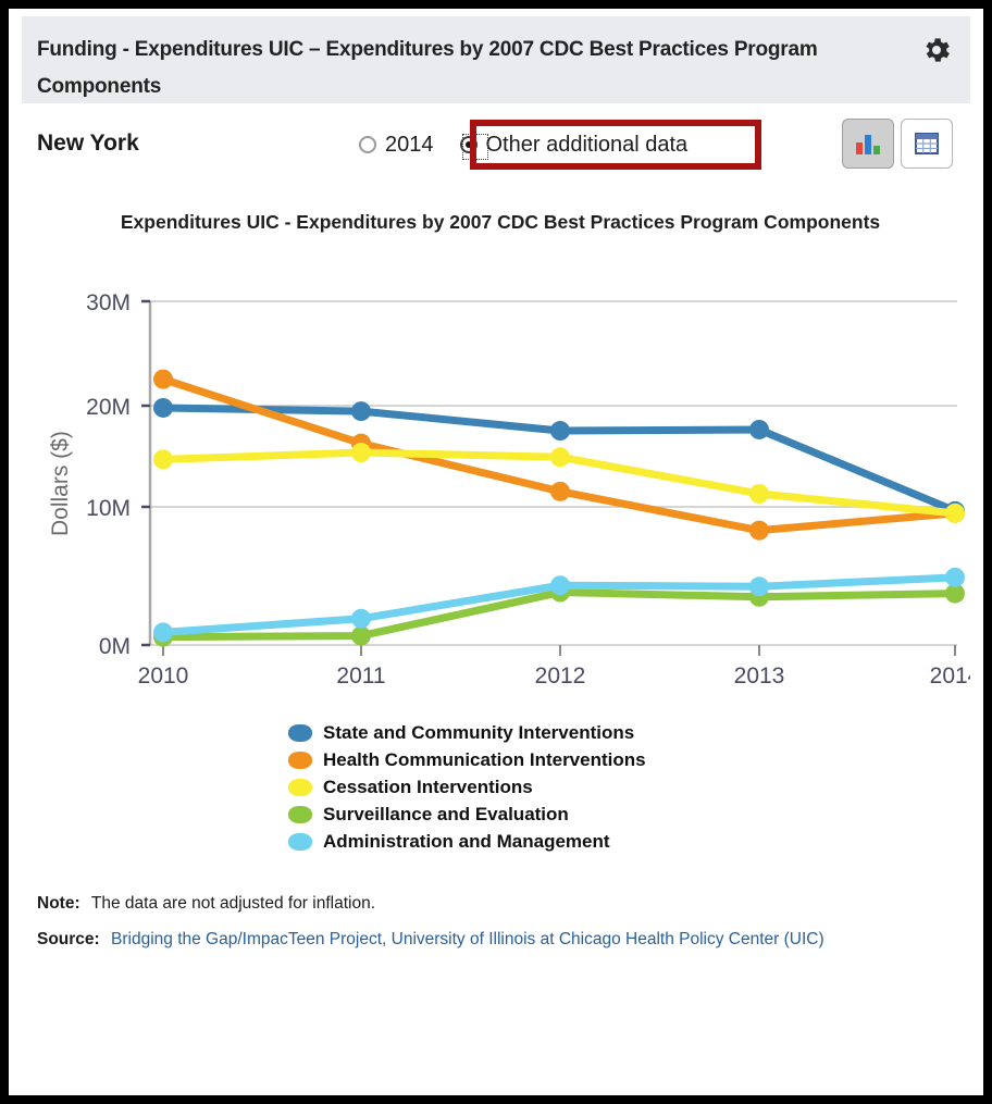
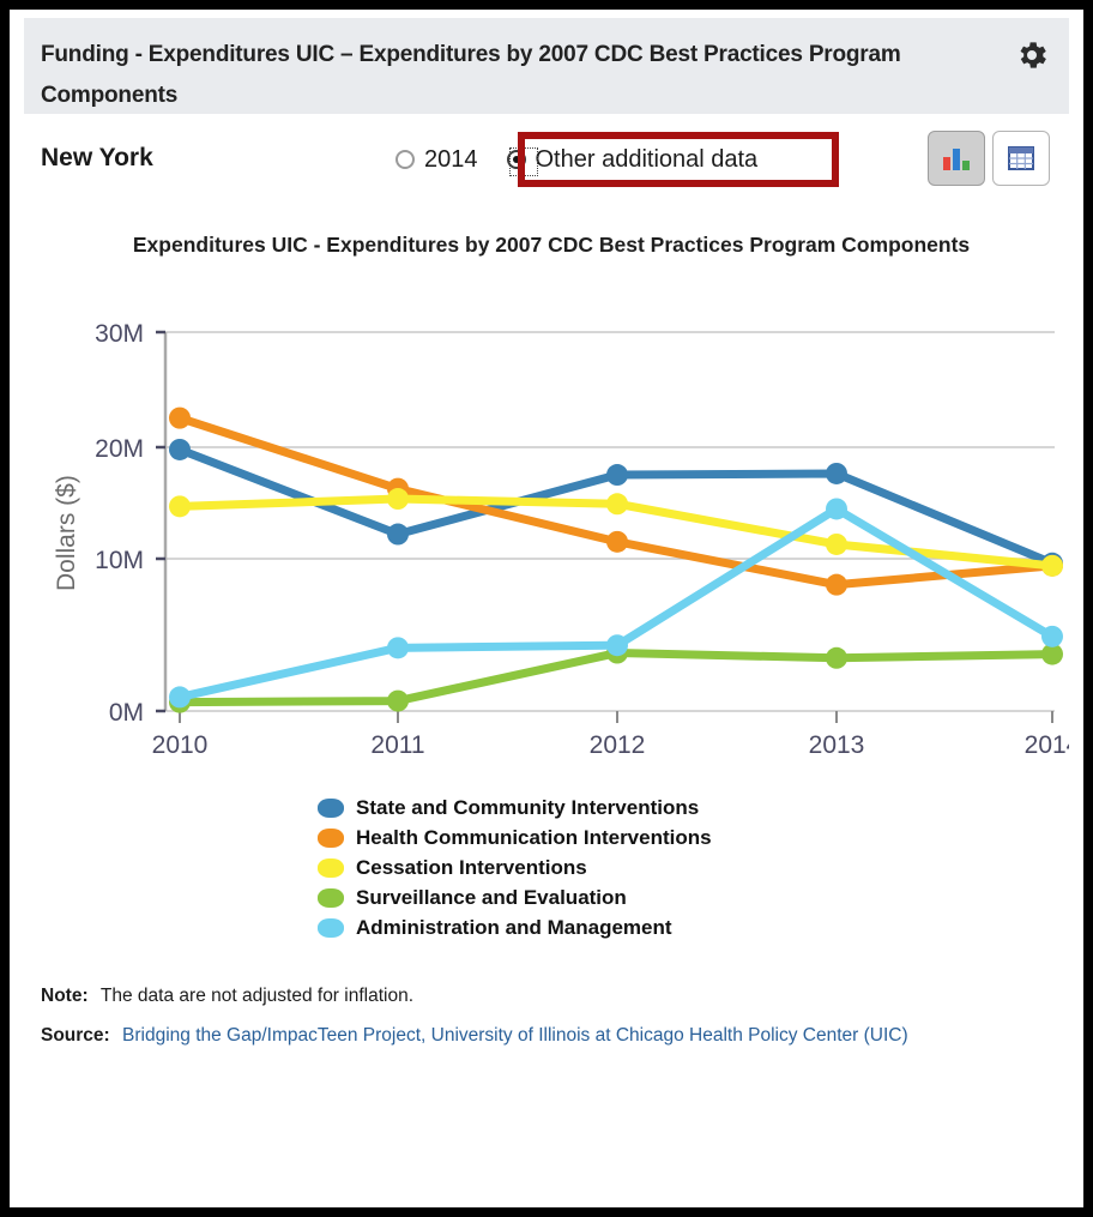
State and Community Interventions/2011: 20M -> 14M
Administration and Management/2011: 2M -> 5M
Administration and Management/2013: 5M -> 16M
